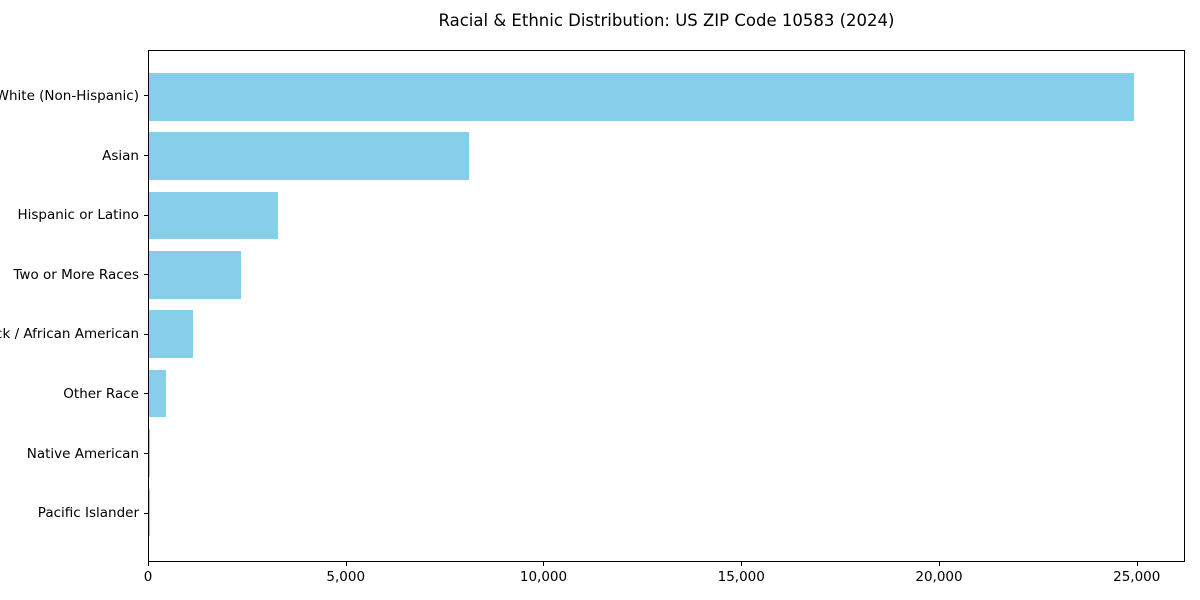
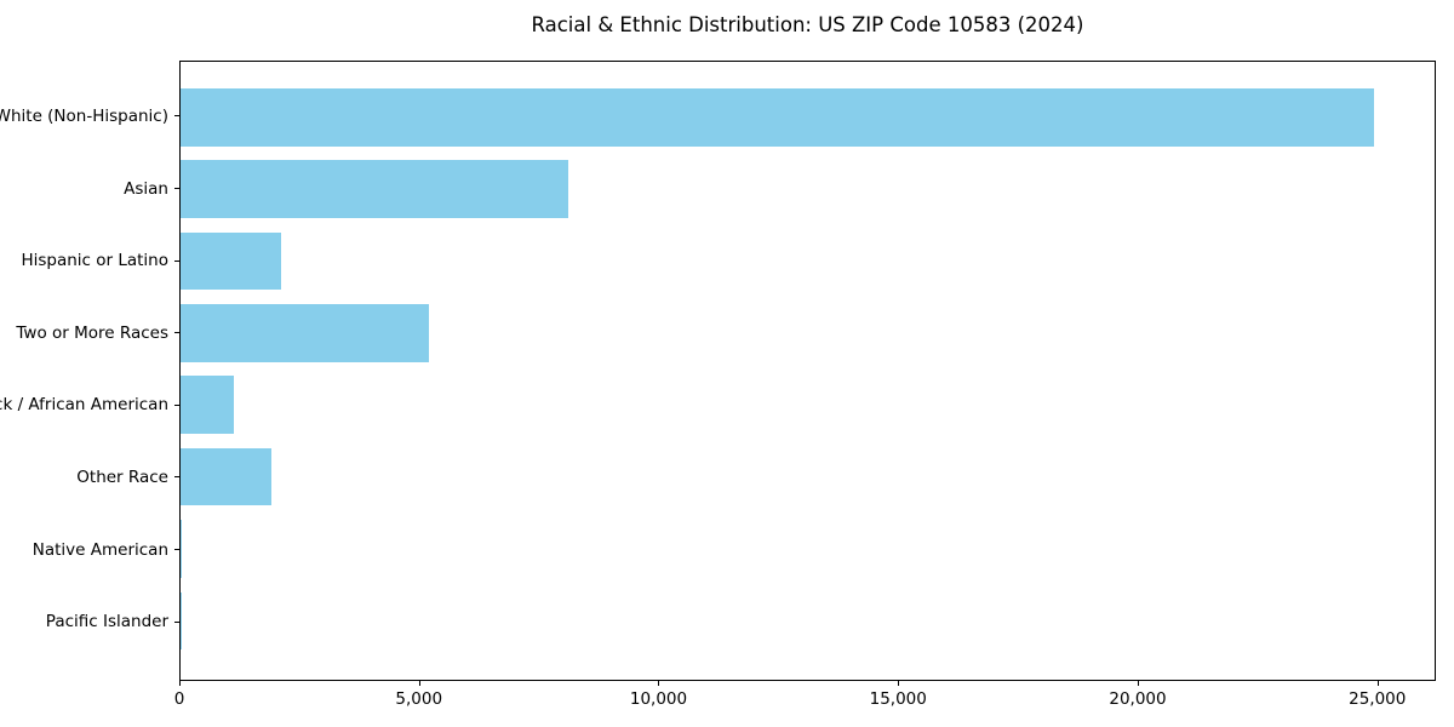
Hispanic or Latino: 3300 -> 2100
Two or More Races: 2300 -> 5200
Other Race: 400 -> 1900
